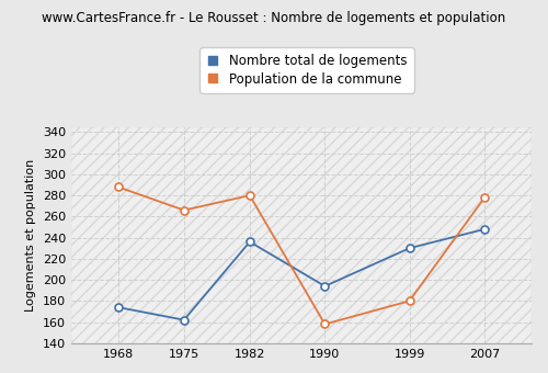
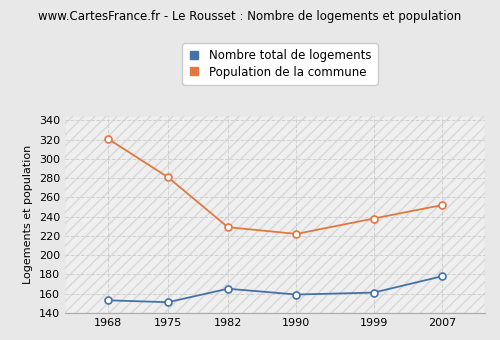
Nombre total de logements/1968: 174 -> 153
Population de la commune/1968: 288 -> 321
Nombre total de logements/1975: 162 -> 151
Population de la commune/1975: 266 -> 281
Nombre total de logements/1982: 236 -> 165
Population de la commune/1982: 280 -> 229
Nombre total de logements/1990: 194 -> 159
Population de la commune/1990: 158 -> 222
Nombre total de logements/1999: 230 -> 161
Population de la commune/1999: 180 -> 238
Nombre total de logements/2007: 248 -> 178
Population de la commune/2007: 278 -> 252
